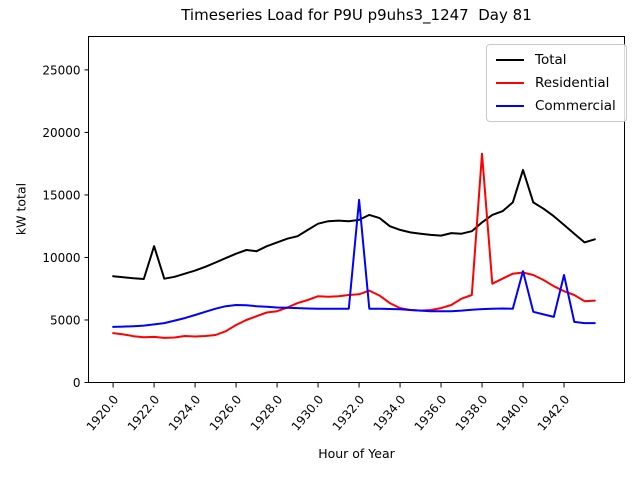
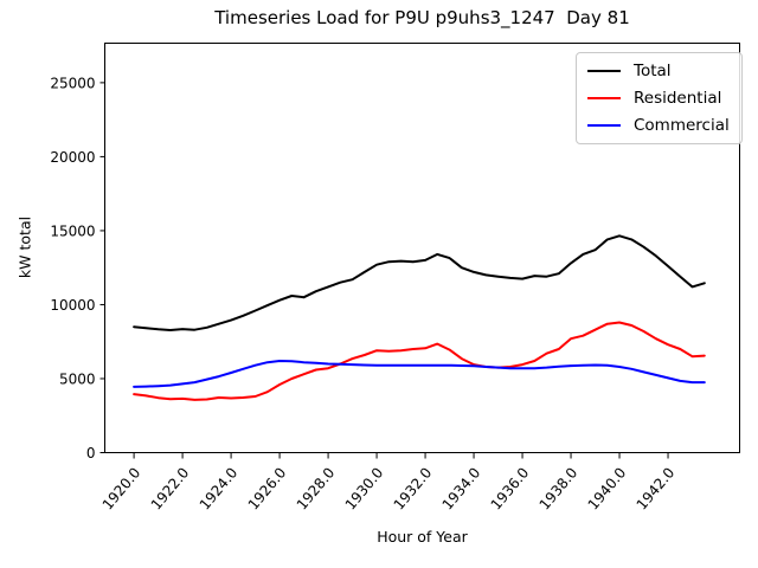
Total/1922.0: 10900 -> 8400
Commercial/1932.0: 14600 -> 5900
Residential/1938.0: 18300 -> 7700
Total/1940.0: 17000 -> 14600
Commercial/1940.0: 8900 -> 5800
Commercial/1942.0: 8600 -> 5000
